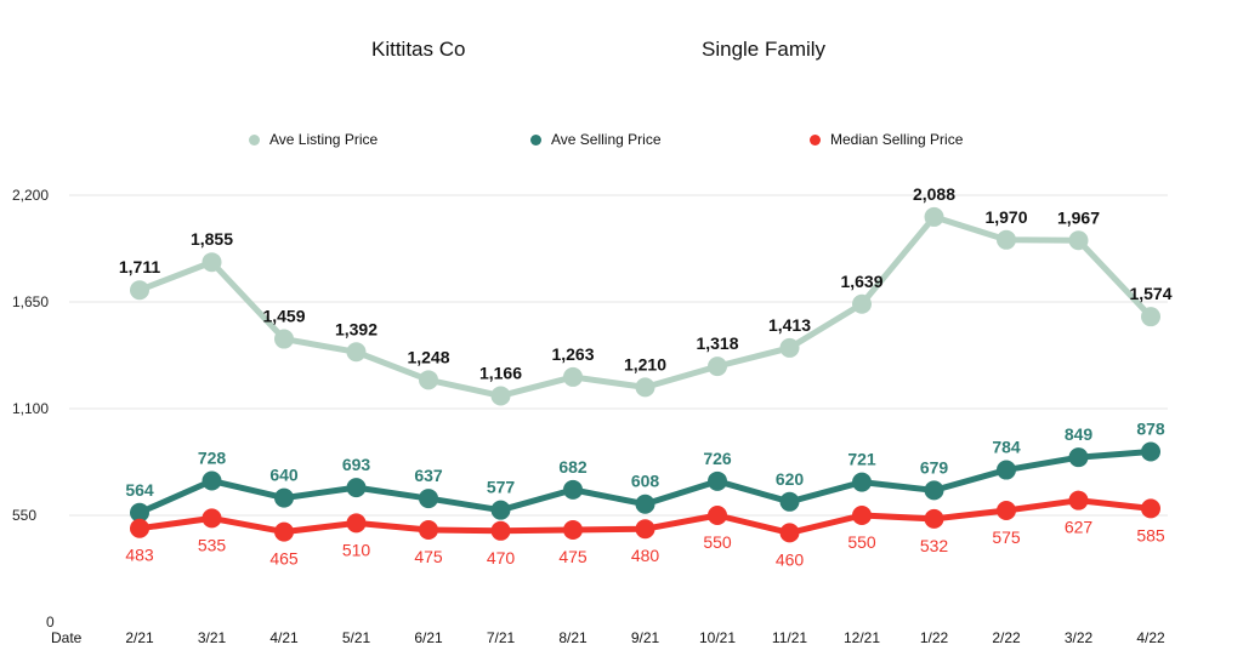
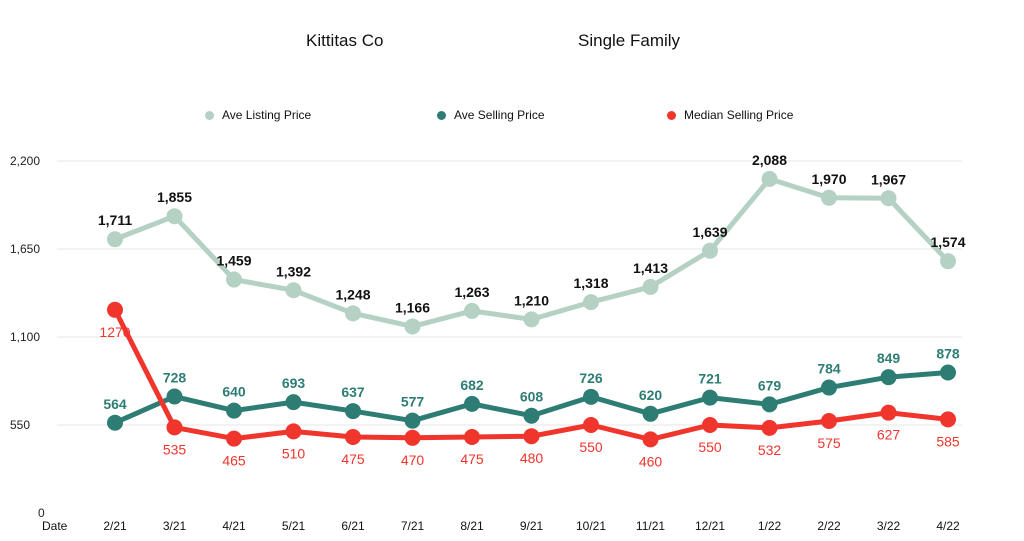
Median Selling Price/2/21: 483 -> 1270
